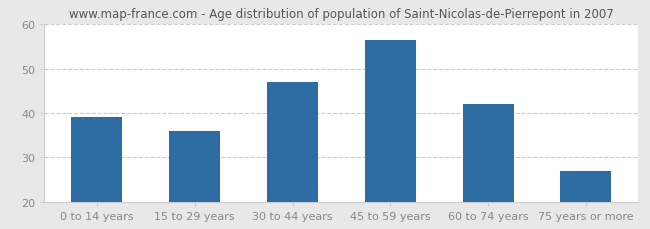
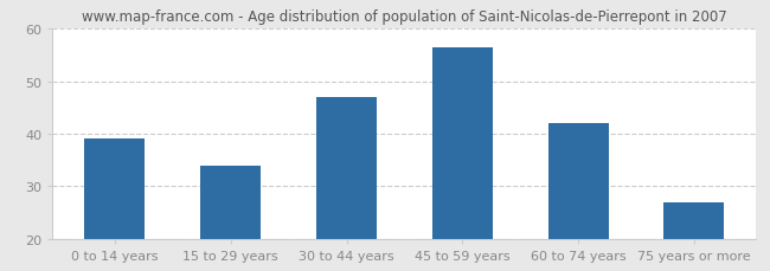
15 to 29 years: 36.0 -> 34.0
